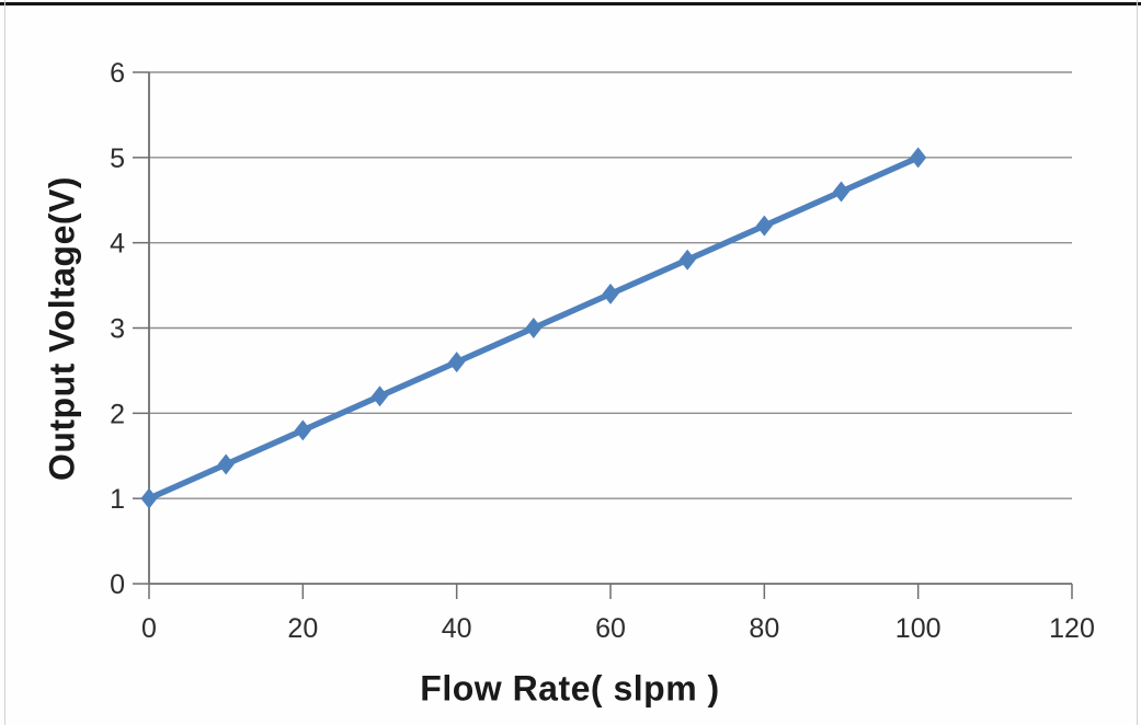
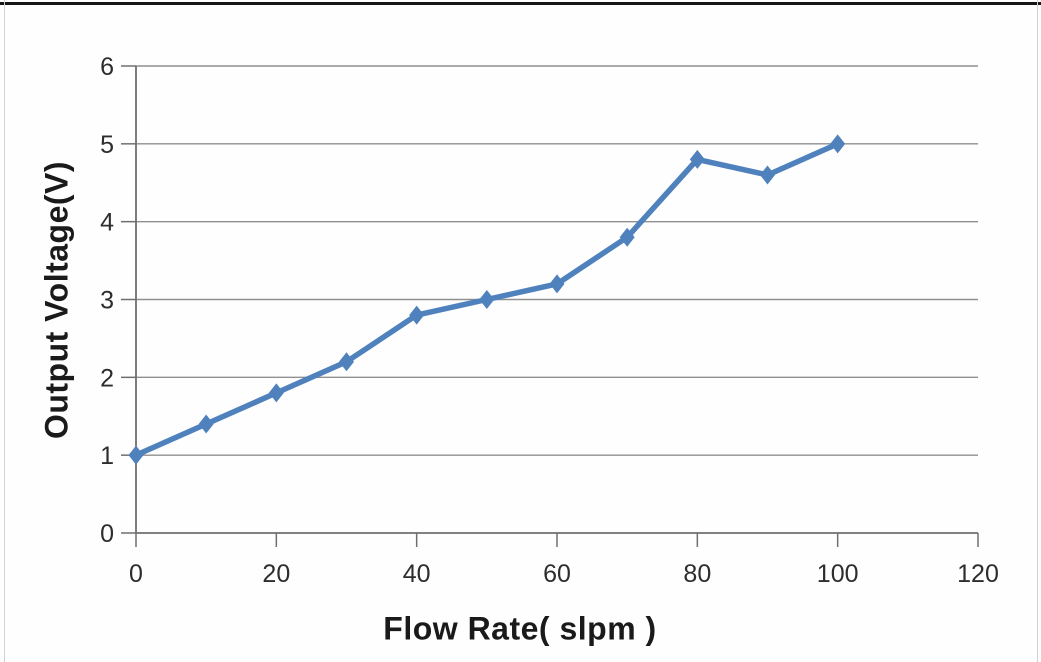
40: 2.6 -> 2.8
60: 3.4 -> 3.2
80: 4.2 -> 4.8
